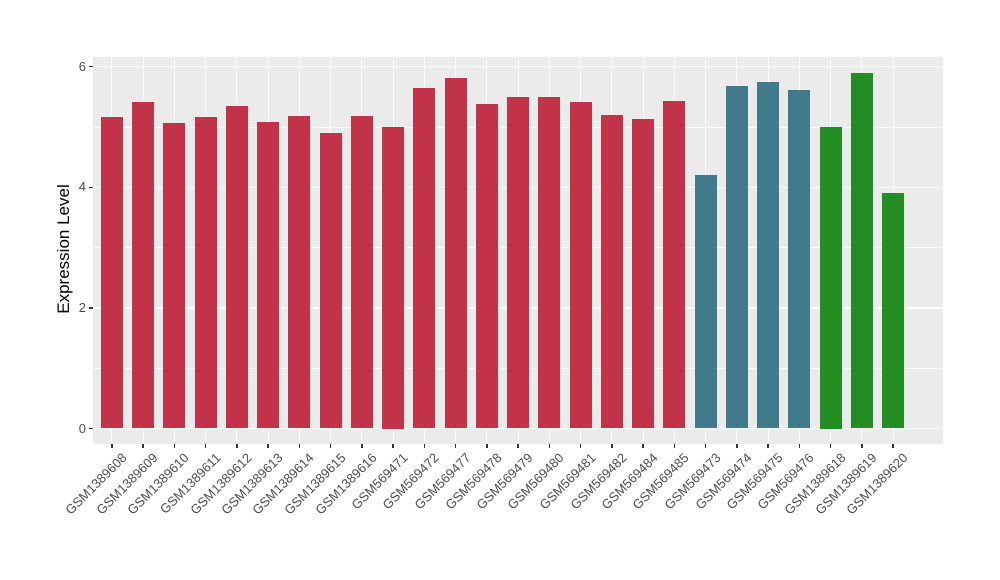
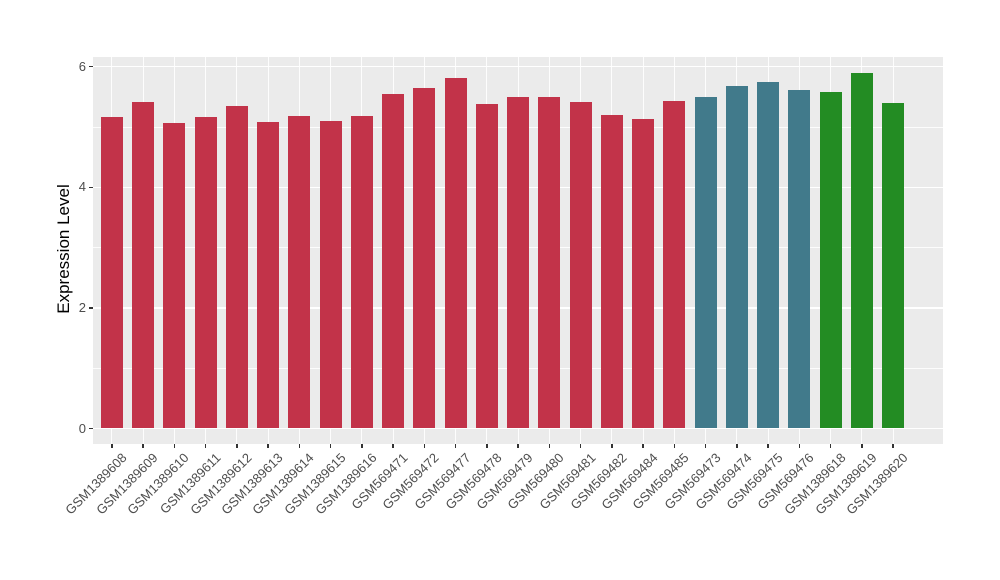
GSM1389615: 4.9 -> 5.1
GSM569471: 5.0 -> 5.5
GSM569473: 4.2 -> 5.5
GSM1389618: 5.0 -> 5.6
GSM1389620: 3.9 -> 5.4
